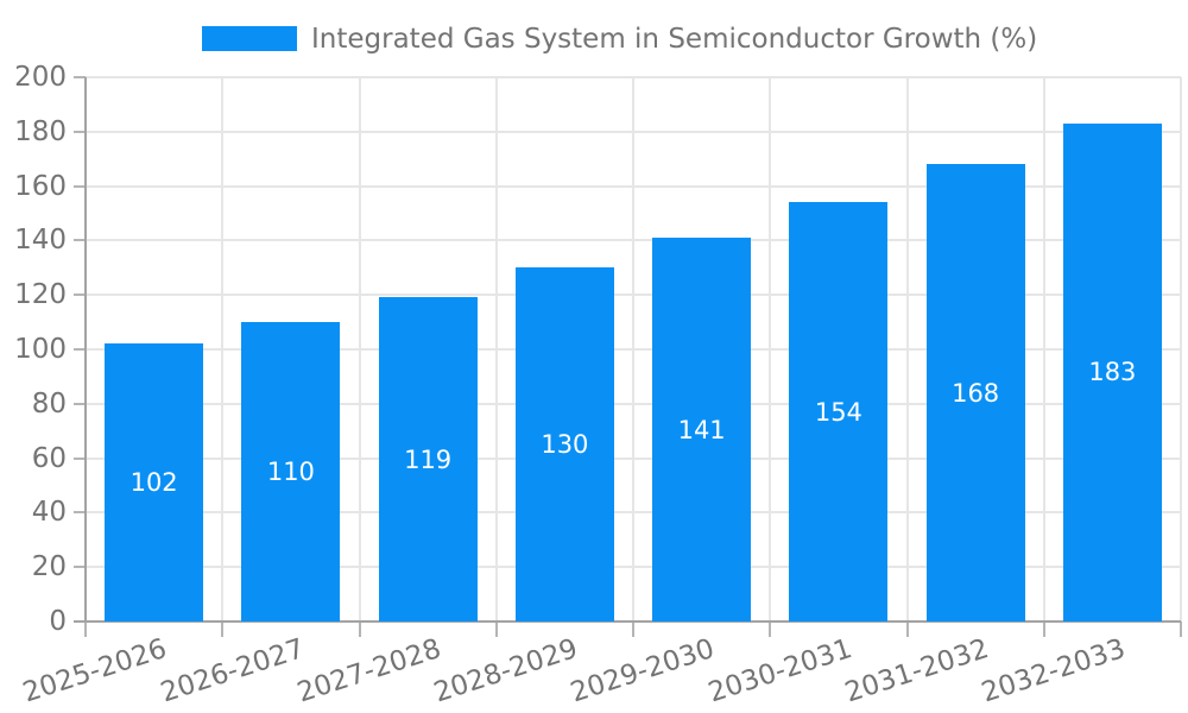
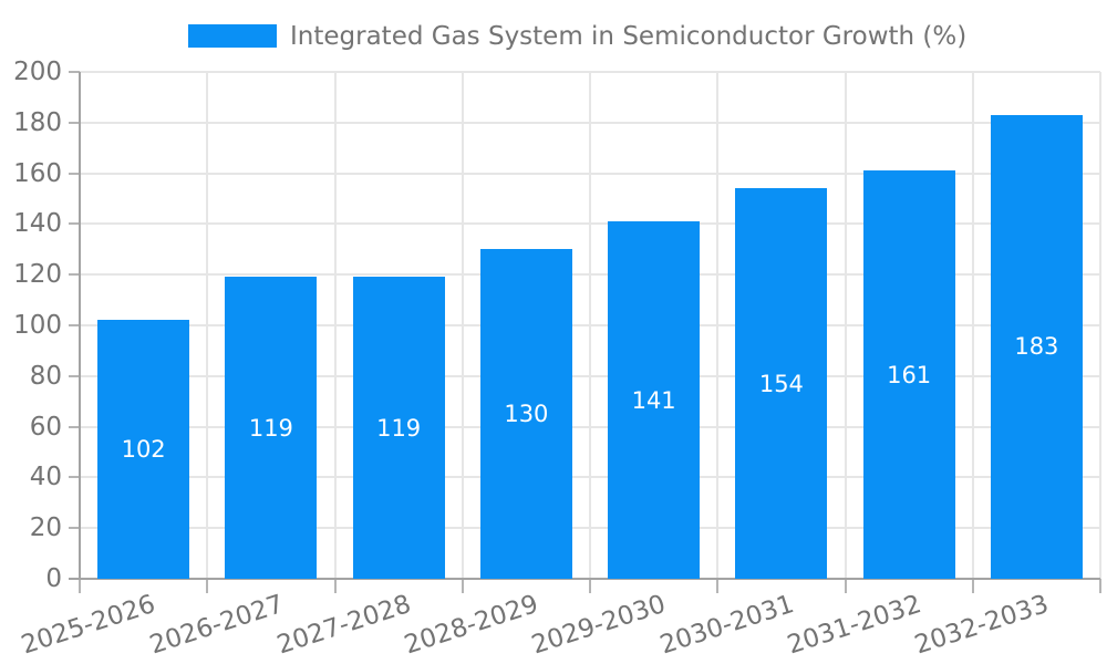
2026-2027: 110 -> 119
2031-2032: 168 -> 161
